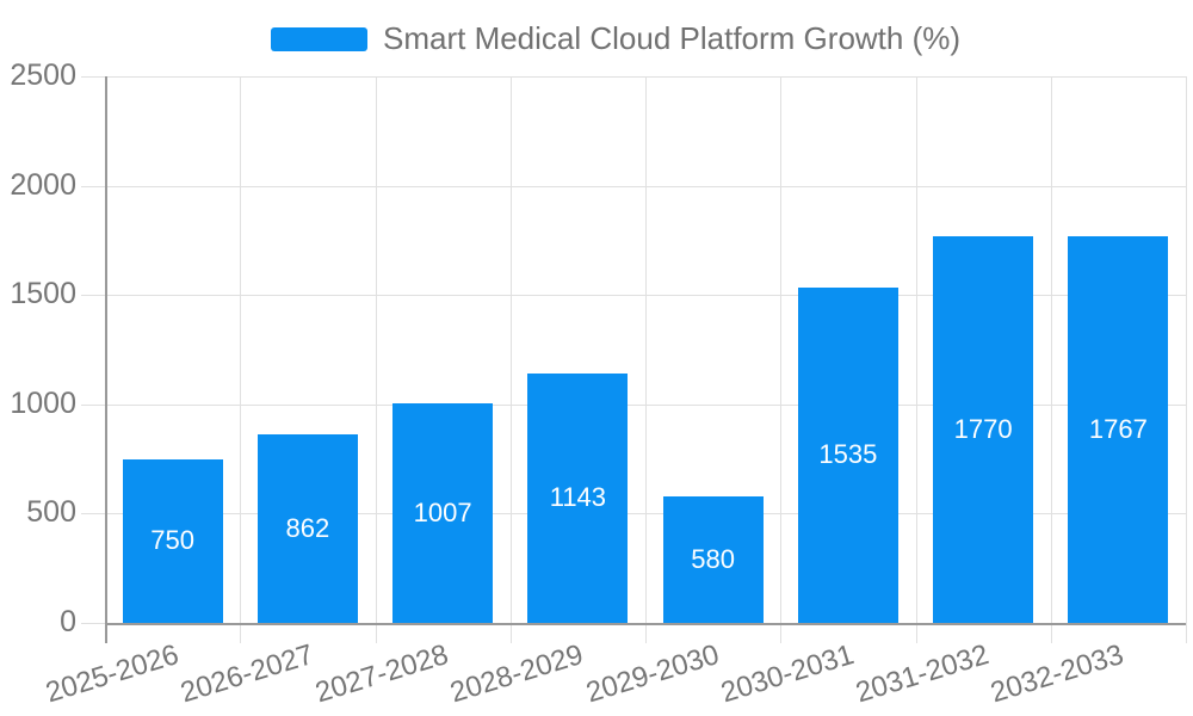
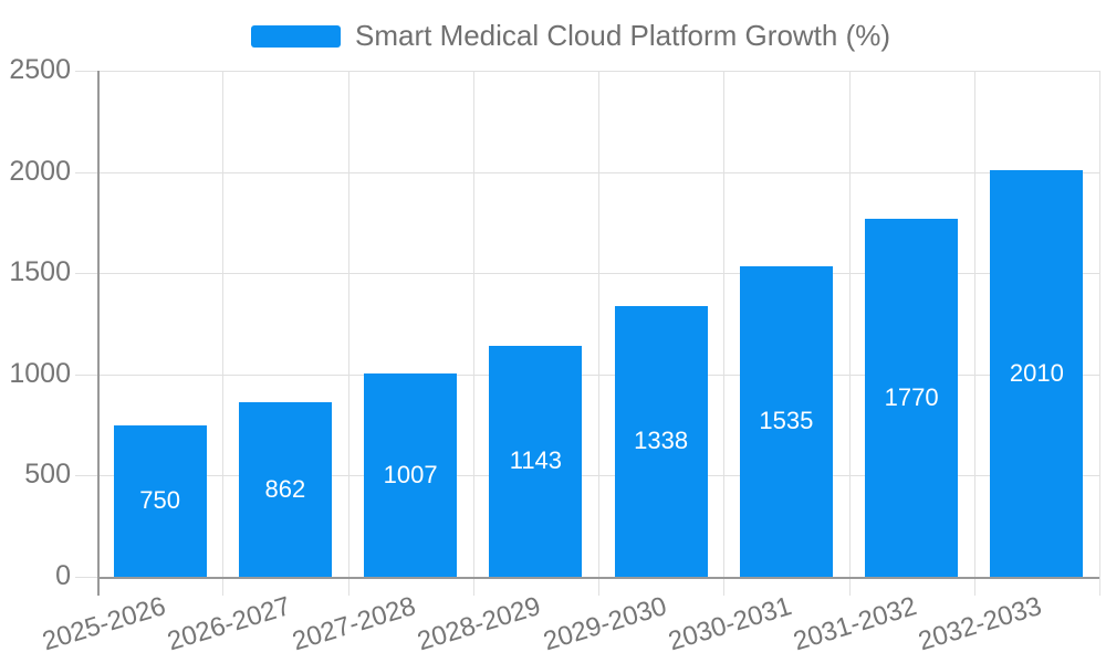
2029-2030: 580 -> 1338
2032-2033: 1767 -> 2010
